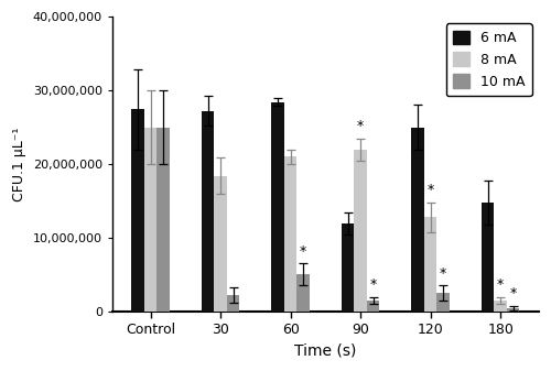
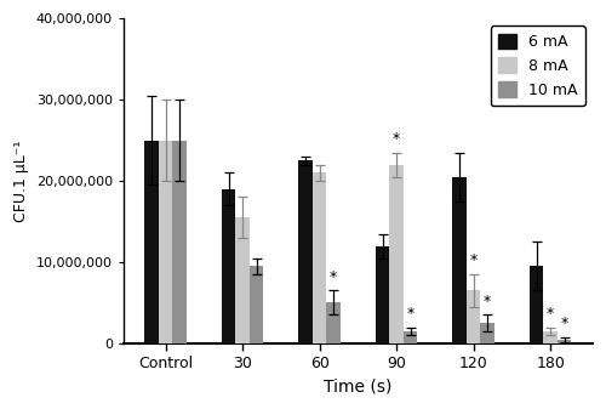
6 mA/Control: 27,400,000 -> 25,000,000
6 mA/30: 27,200,000 -> 19,000,000
8 mA/30: 18,400,000 -> 15,500,000
10 mA/30: 2,200,000 -> 9,500,000
6 mA/60: 28,400,000 -> 22,500,000
6 mA/120: 25,000,000 -> 20,500,000
8 mA/120: 12,800,000 -> 6,500,000
6 mA/180: 14,800,000 -> 9,500,000
